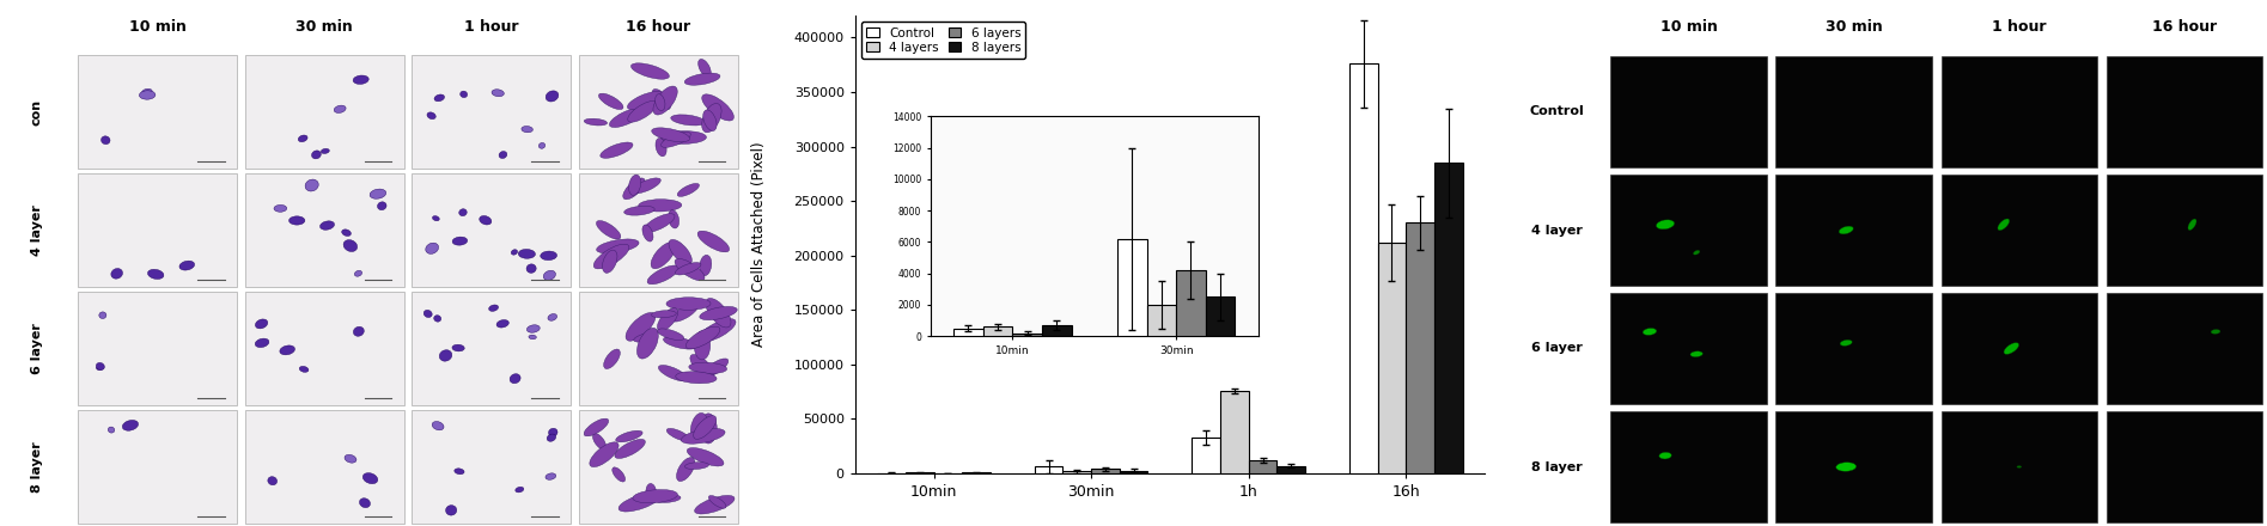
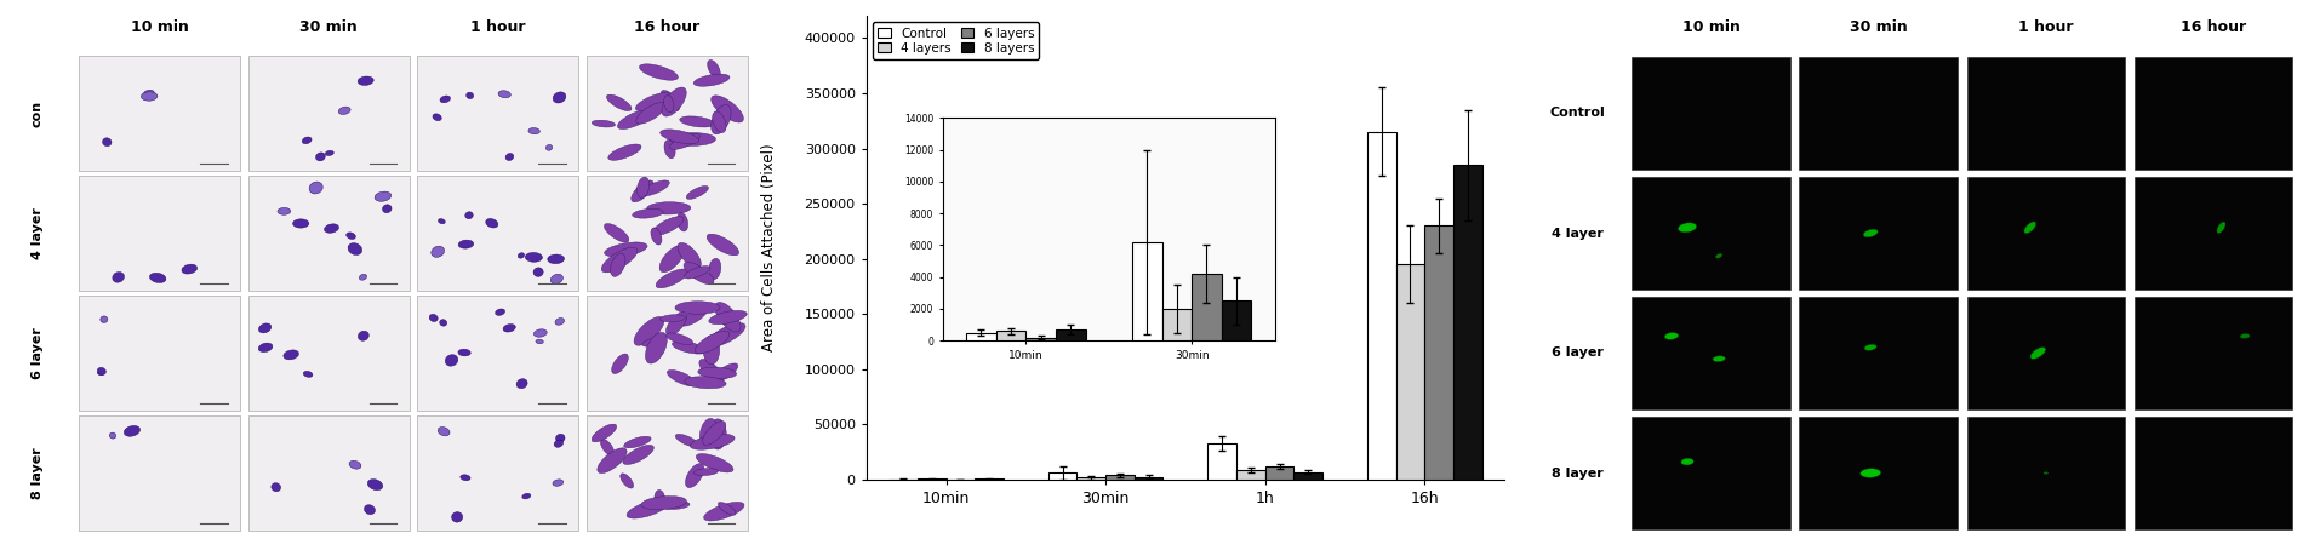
4 layers/1h: 76000 -> 9000
Control/16h: 376000 -> 315000
4 layers/16h: 212000 -> 195000
